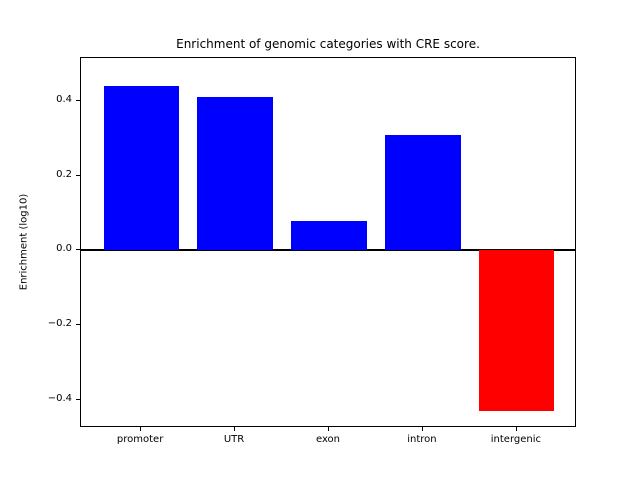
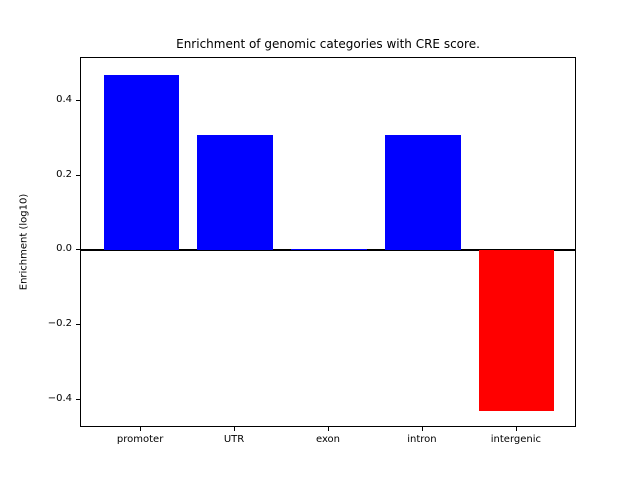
promoter: 0.44 -> 0.47
UTR: 0.41 -> 0.31
exon: 0.08 -> 0.01
